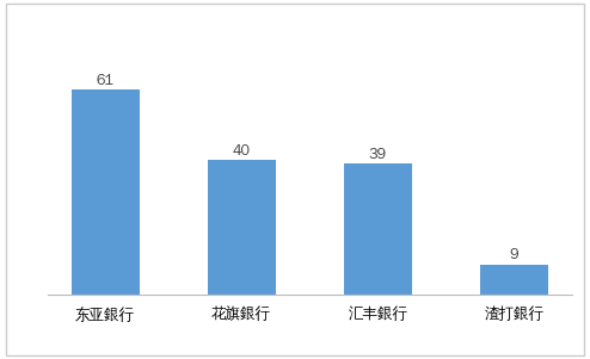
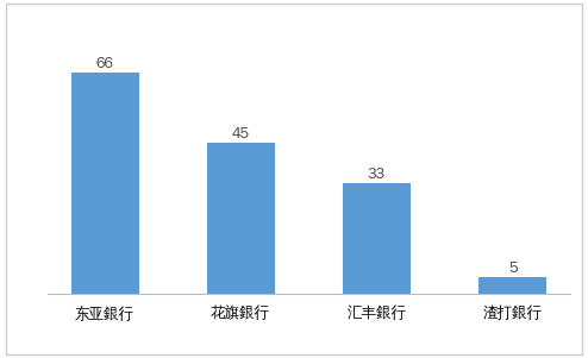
东亚銀行: 61 -> 66
花旗銀行: 40 -> 45
汇丰銀行: 39 -> 33
渣打銀行: 9 -> 5
